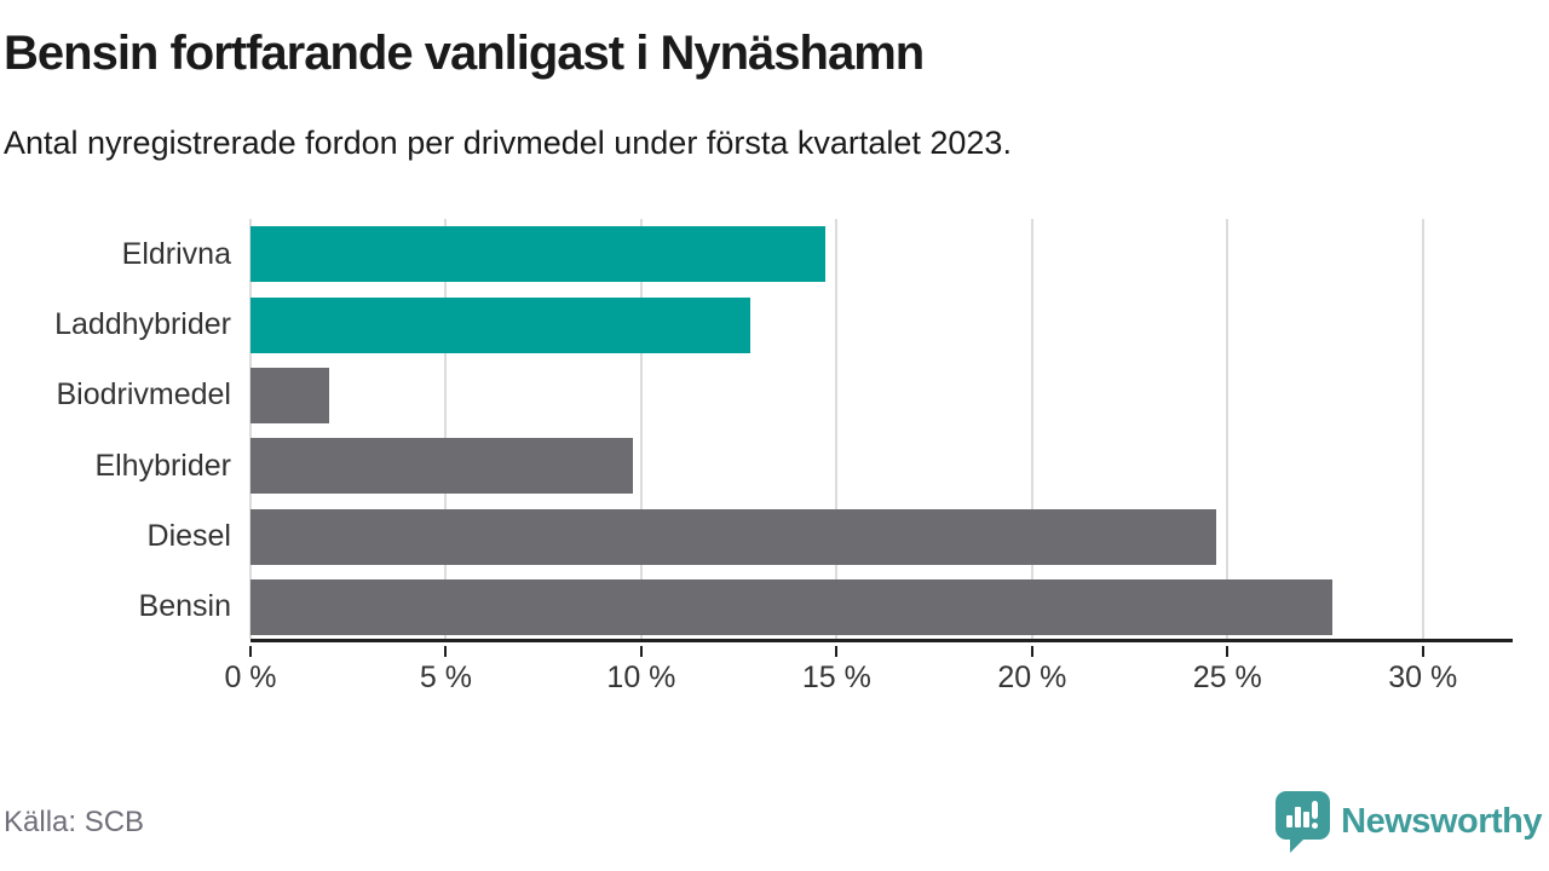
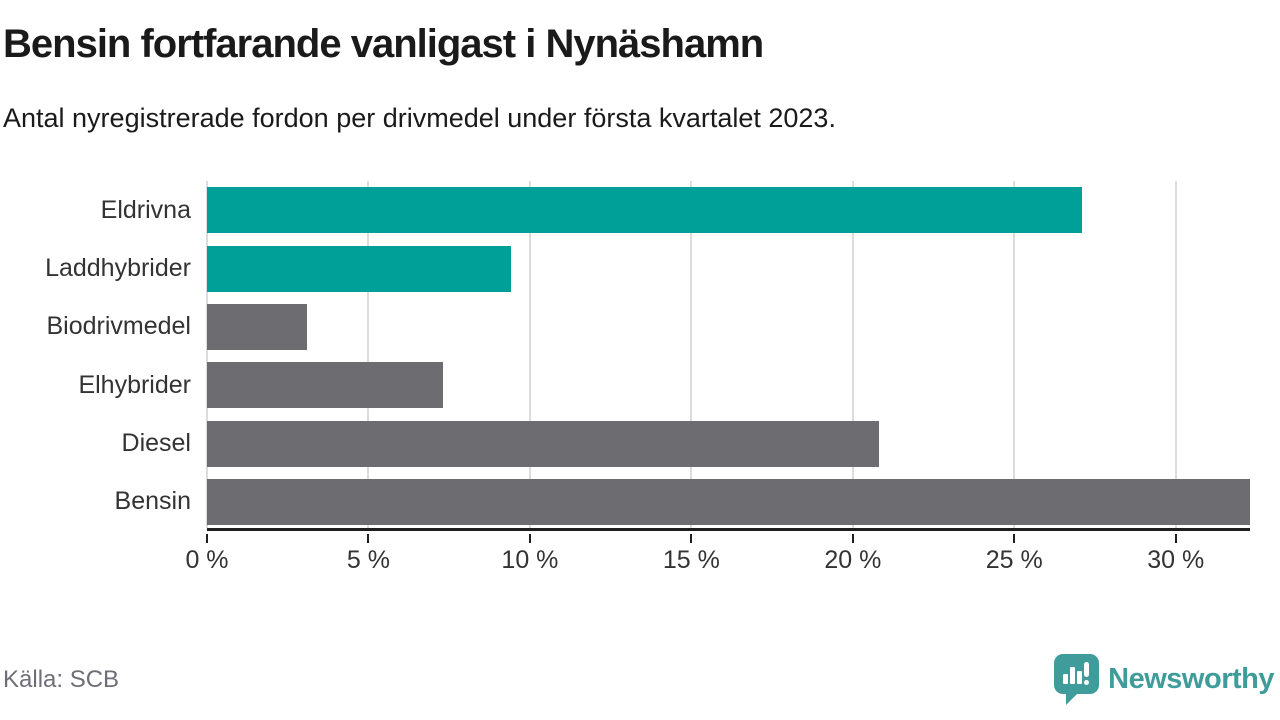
Eldrivna: 14.7% -> 27.1%
Laddhybrider: 12.8% -> 9.4%
Biodrivmedel: 2.0% -> 3.1%
Elhybrider: 9.8% -> 7.3%
Diesel: 24.7% -> 20.8%
Bensin: 27.7% -> 32.3%
